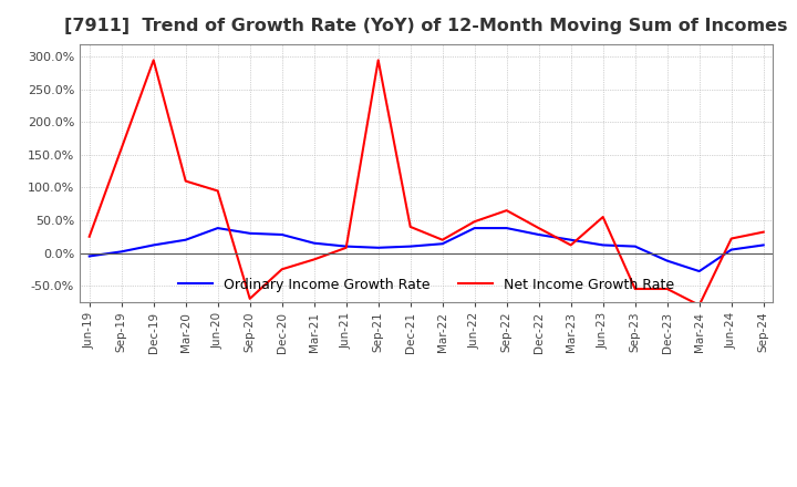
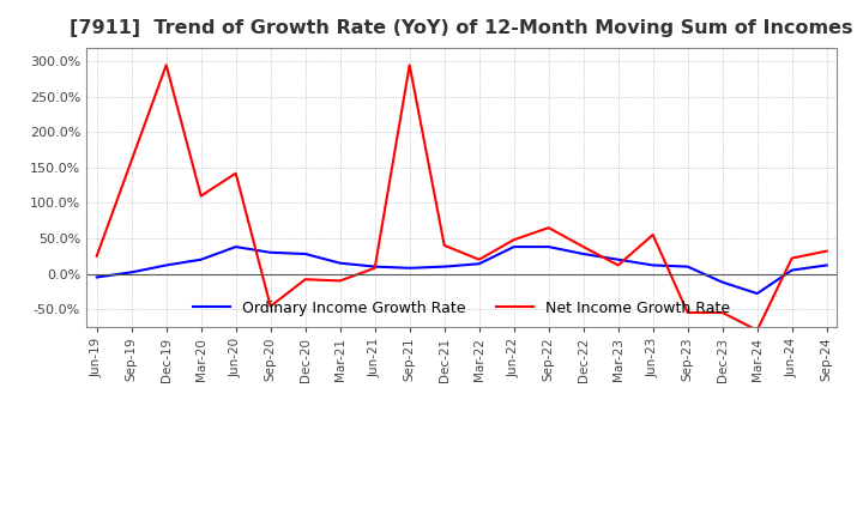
Net Income Growth Rate/Jun-20: 95% -> 142%
Net Income Growth Rate/Sep-20: -70% -> -46%
Net Income Growth Rate/Dec-20: -25% -> -8%
